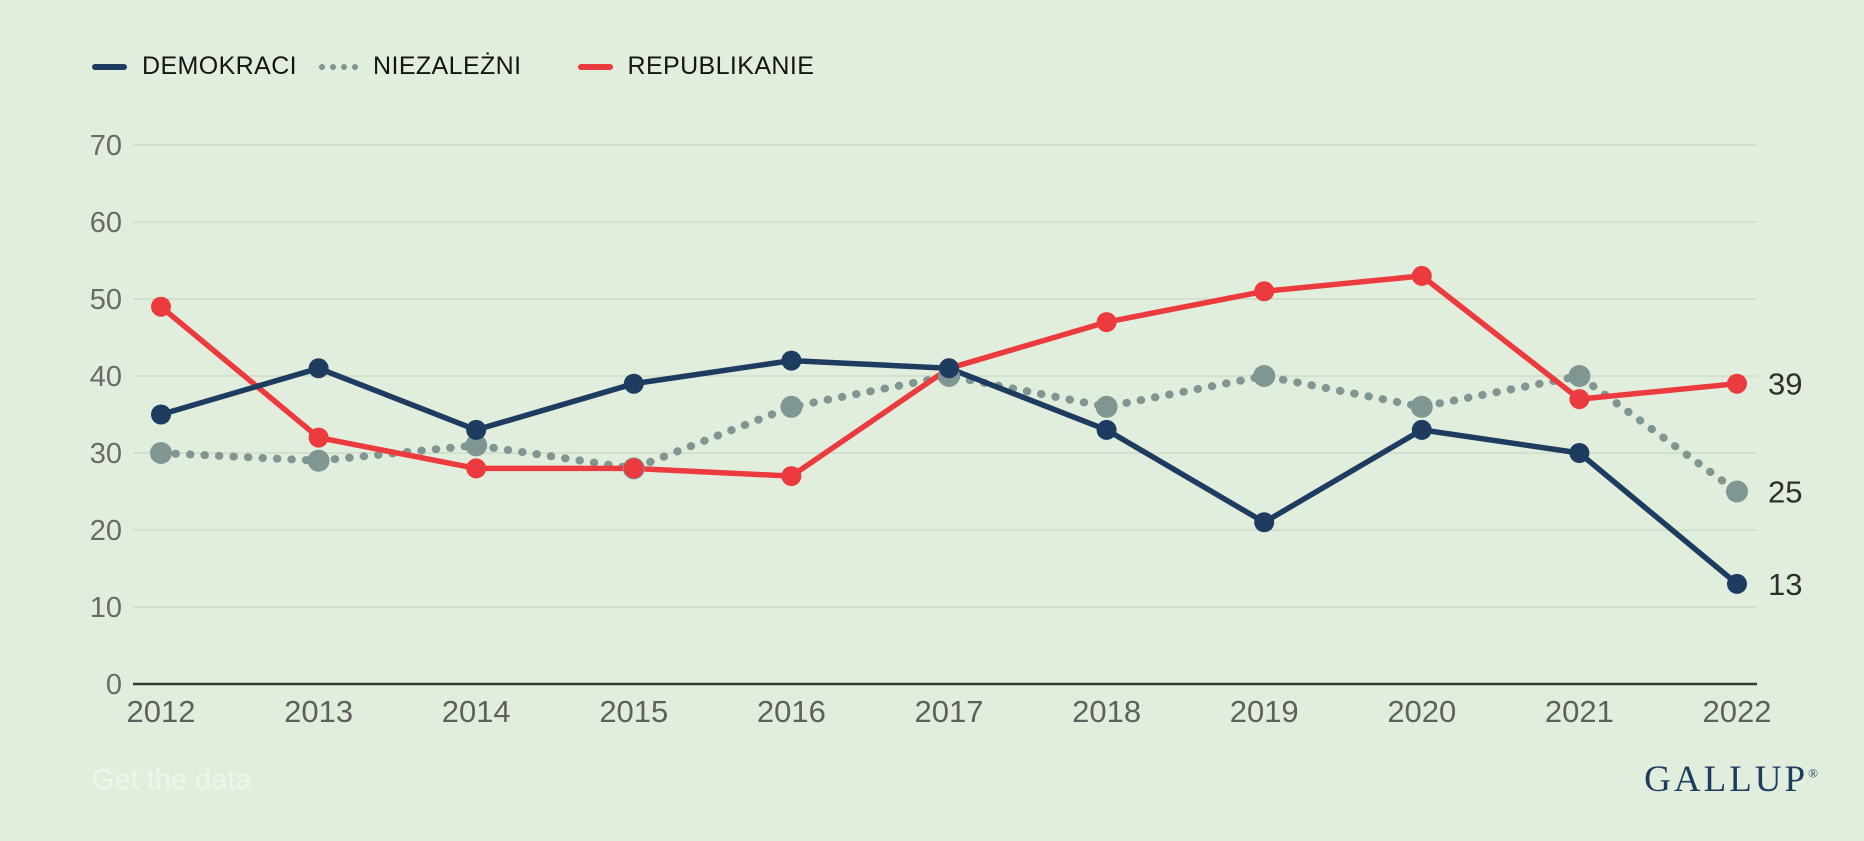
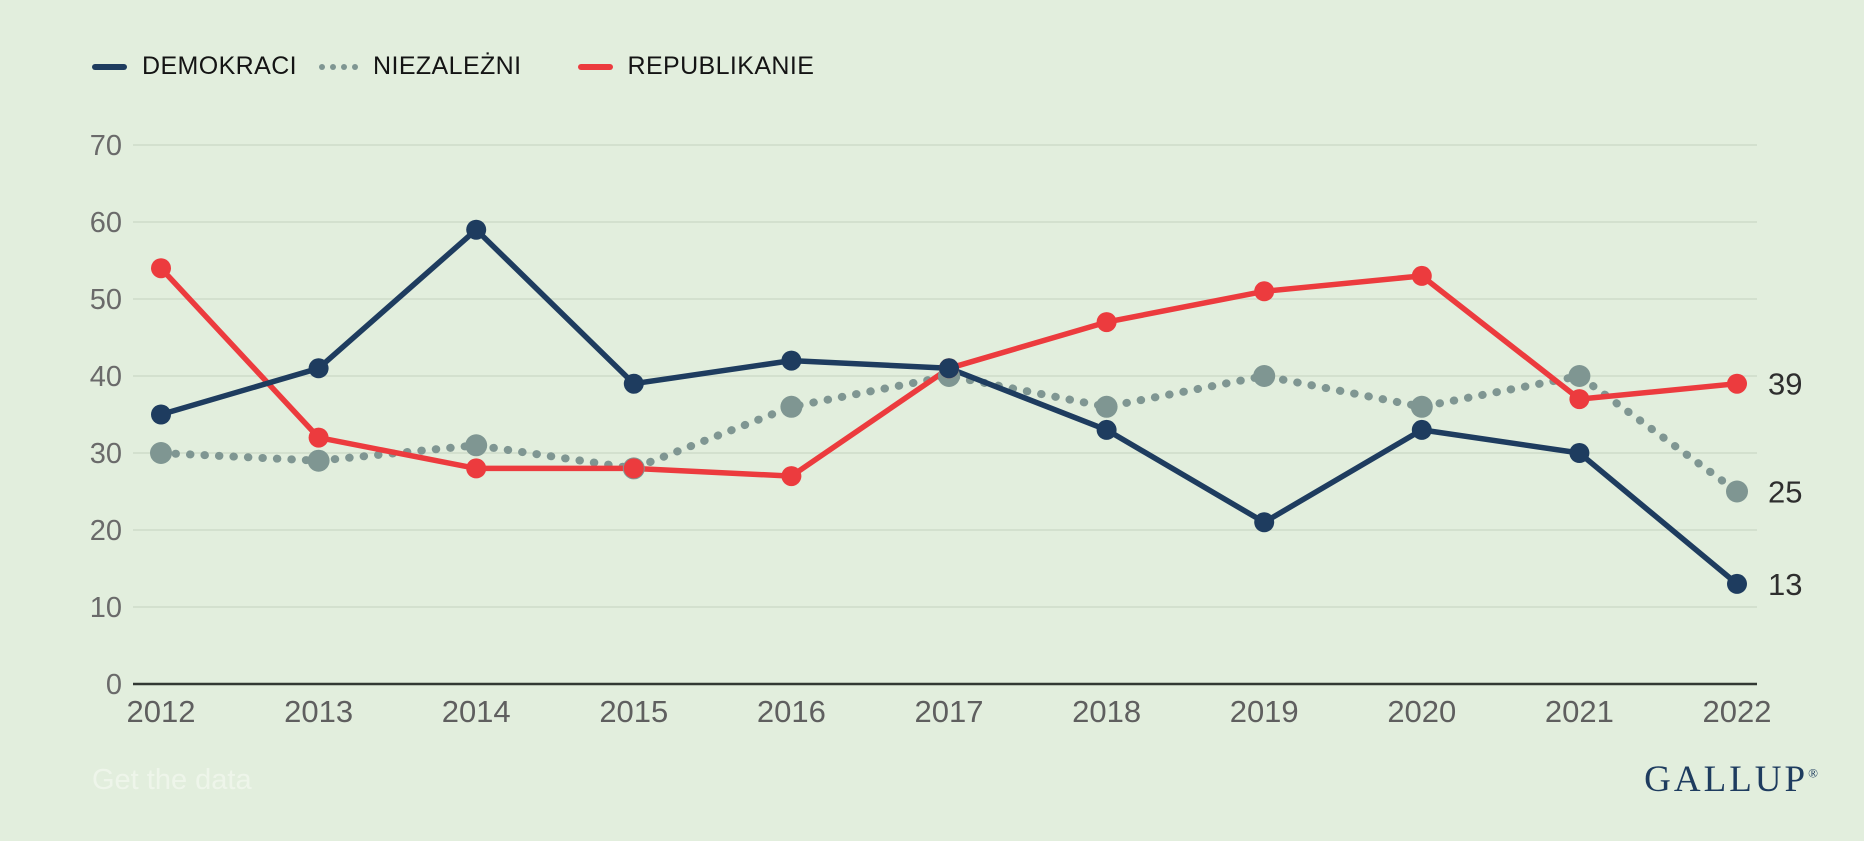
REPUBLIKANIE/2012: 49 -> 54
DEMOKRACI/2014: 33 -> 59
